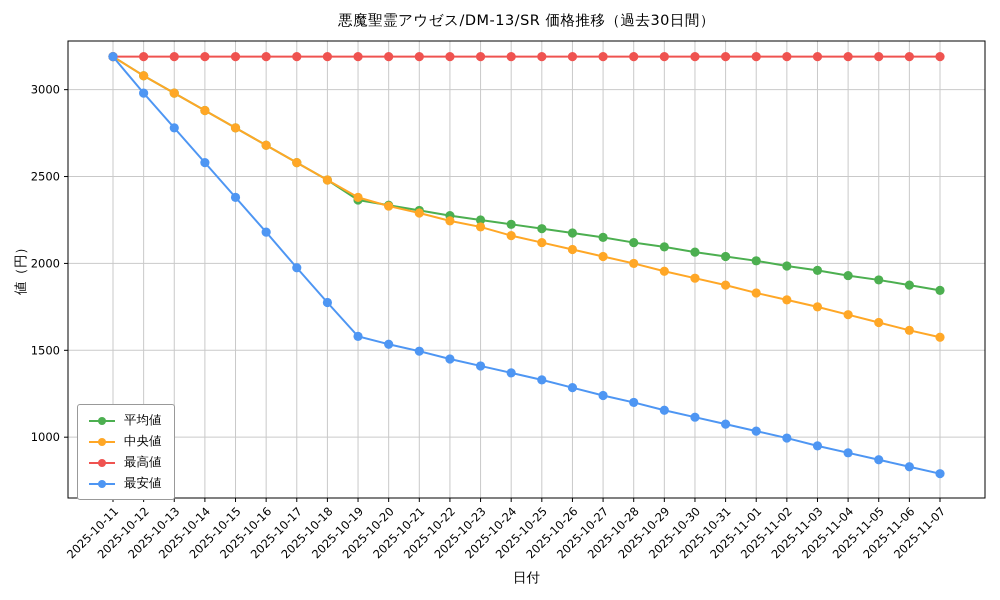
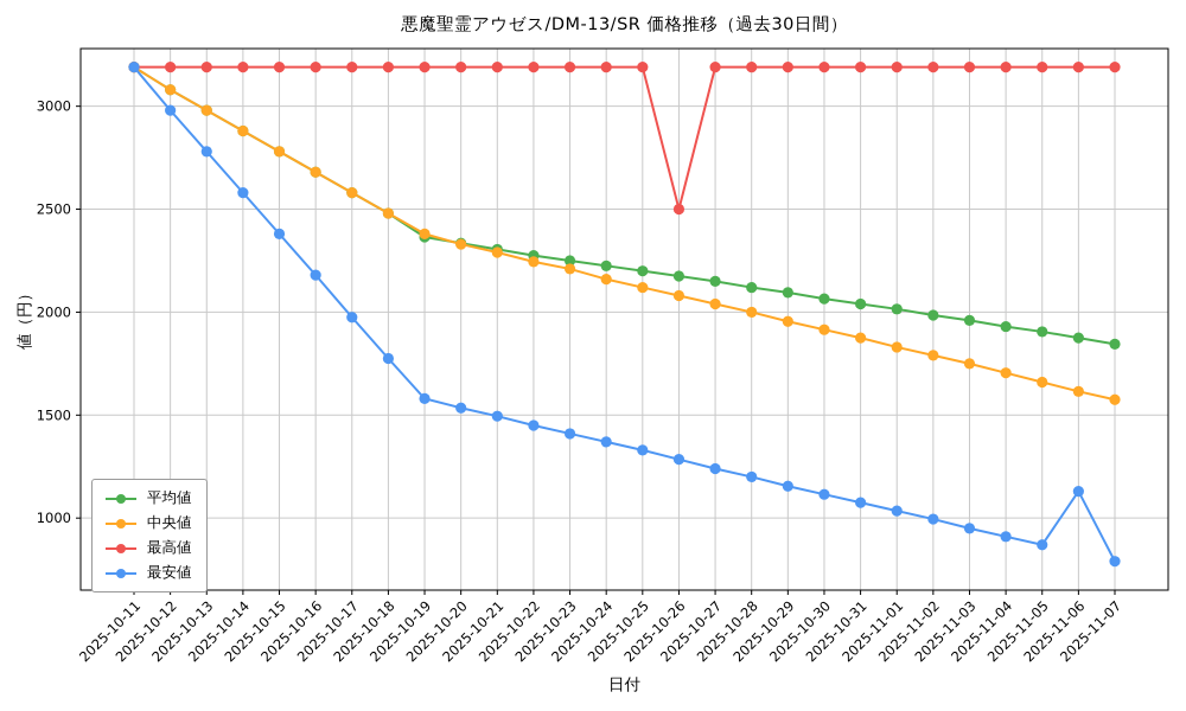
最高値/2025-10-26: 3190 -> 2500
最安値/2025-11-06: 830 -> 1130
